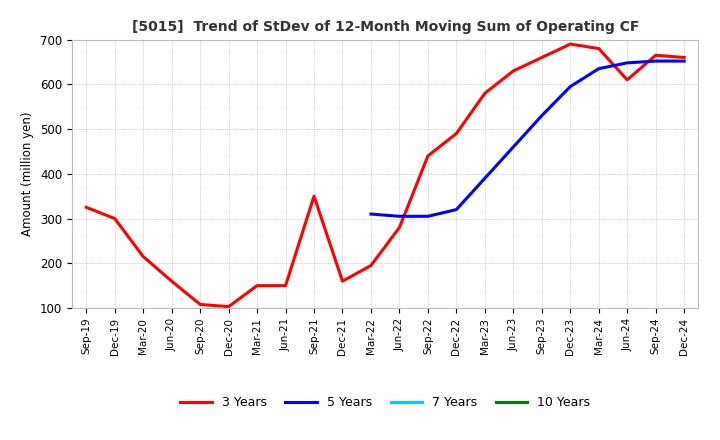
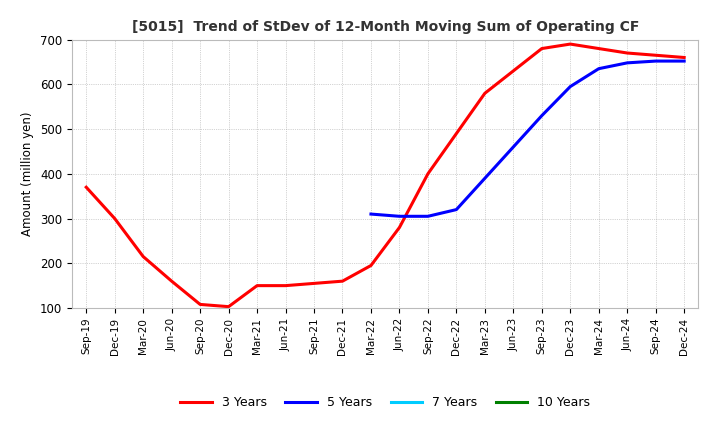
3 Years/Sep-19: 325 -> 370
3 Years/Sep-21: 350 -> 155
3 Years/Sep-22: 440 -> 400
3 Years/Sep-23: 660 -> 680
3 Years/Jun-24: 610 -> 670
